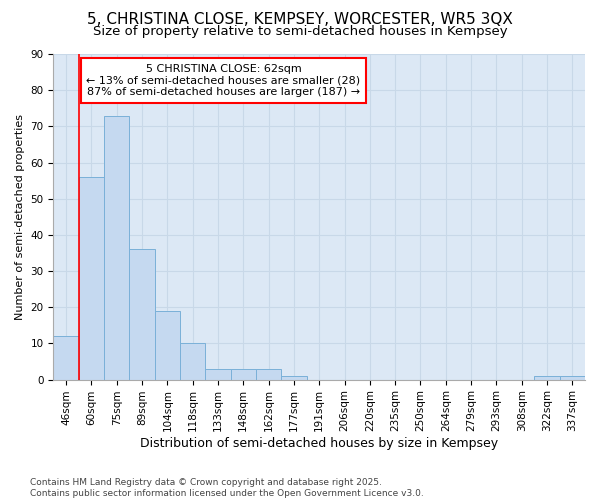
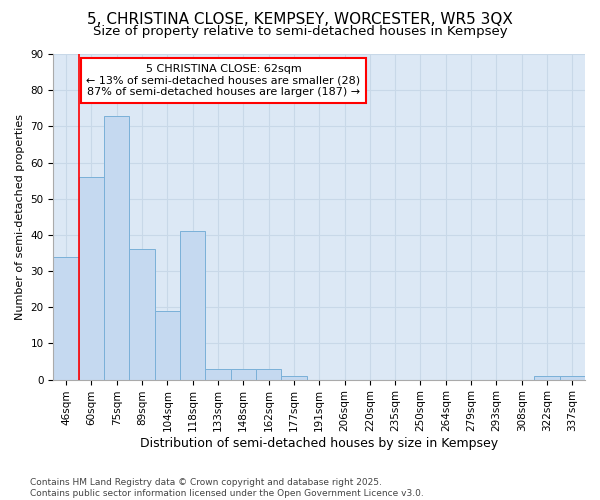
46sqm: 12 -> 34
118sqm: 10 -> 41
